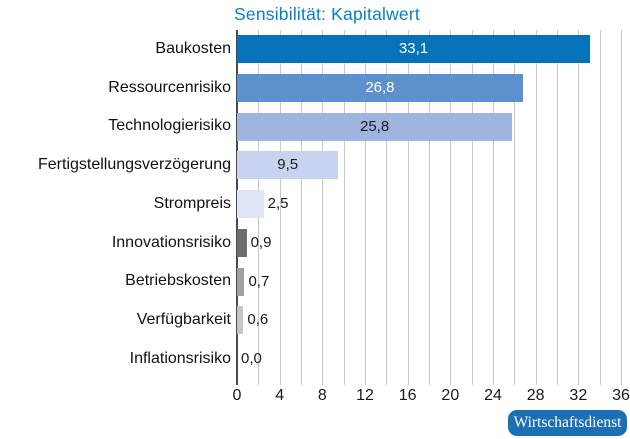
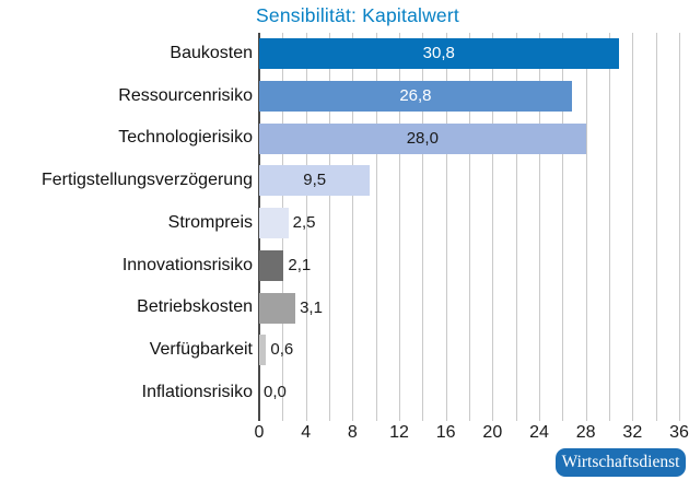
Baukosten: 33,1 -> 30,8
Technologierisiko: 25,8 -> 28,0
Innovationsrisiko: 0,9 -> 2,1
Betriebskosten: 0,7 -> 3,1
